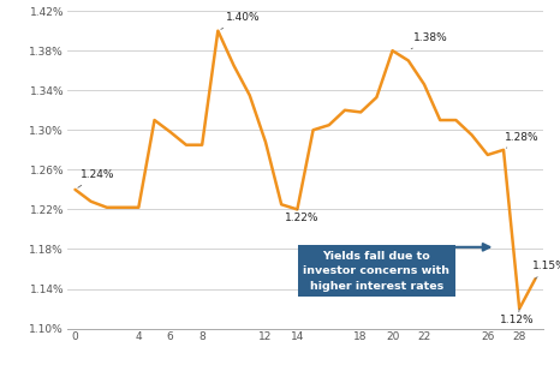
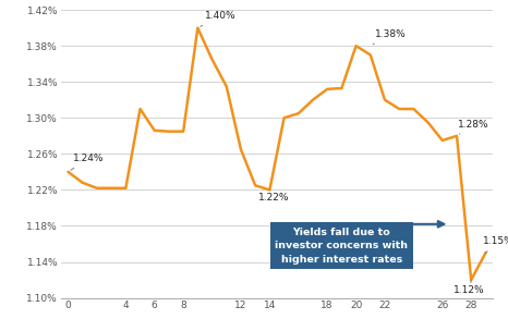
6: 1.298% -> 1.286%
12: 1.288% -> 1.265%
18: 1.318% -> 1.332%
22: 1.346% -> 1.320%
